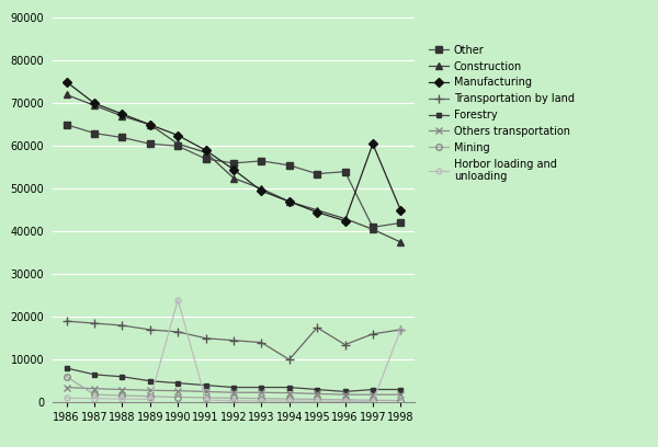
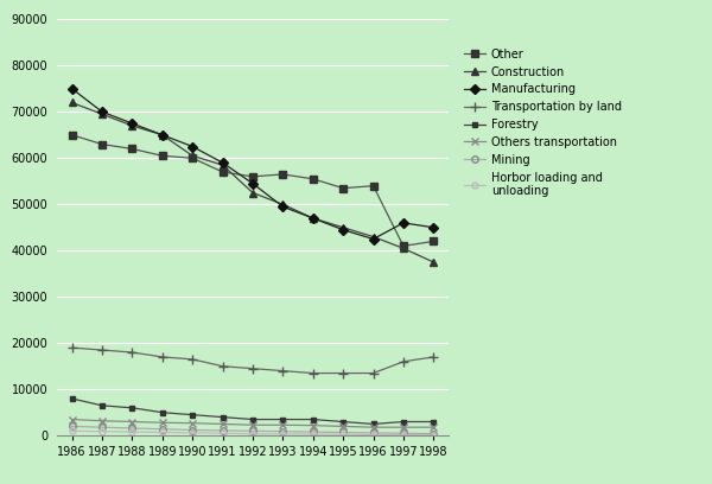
Mining/1986: 6000 -> 2000
Horbor loading and unloading/1990: 24000 -> 600
Transportation by land/1994: 10000 -> 13500
Transportation by land/1995: 17500 -> 13500
Manufacturing/1997: 60500 -> 46000
Horbor loading and unloading/1998: 17000 -> 100
